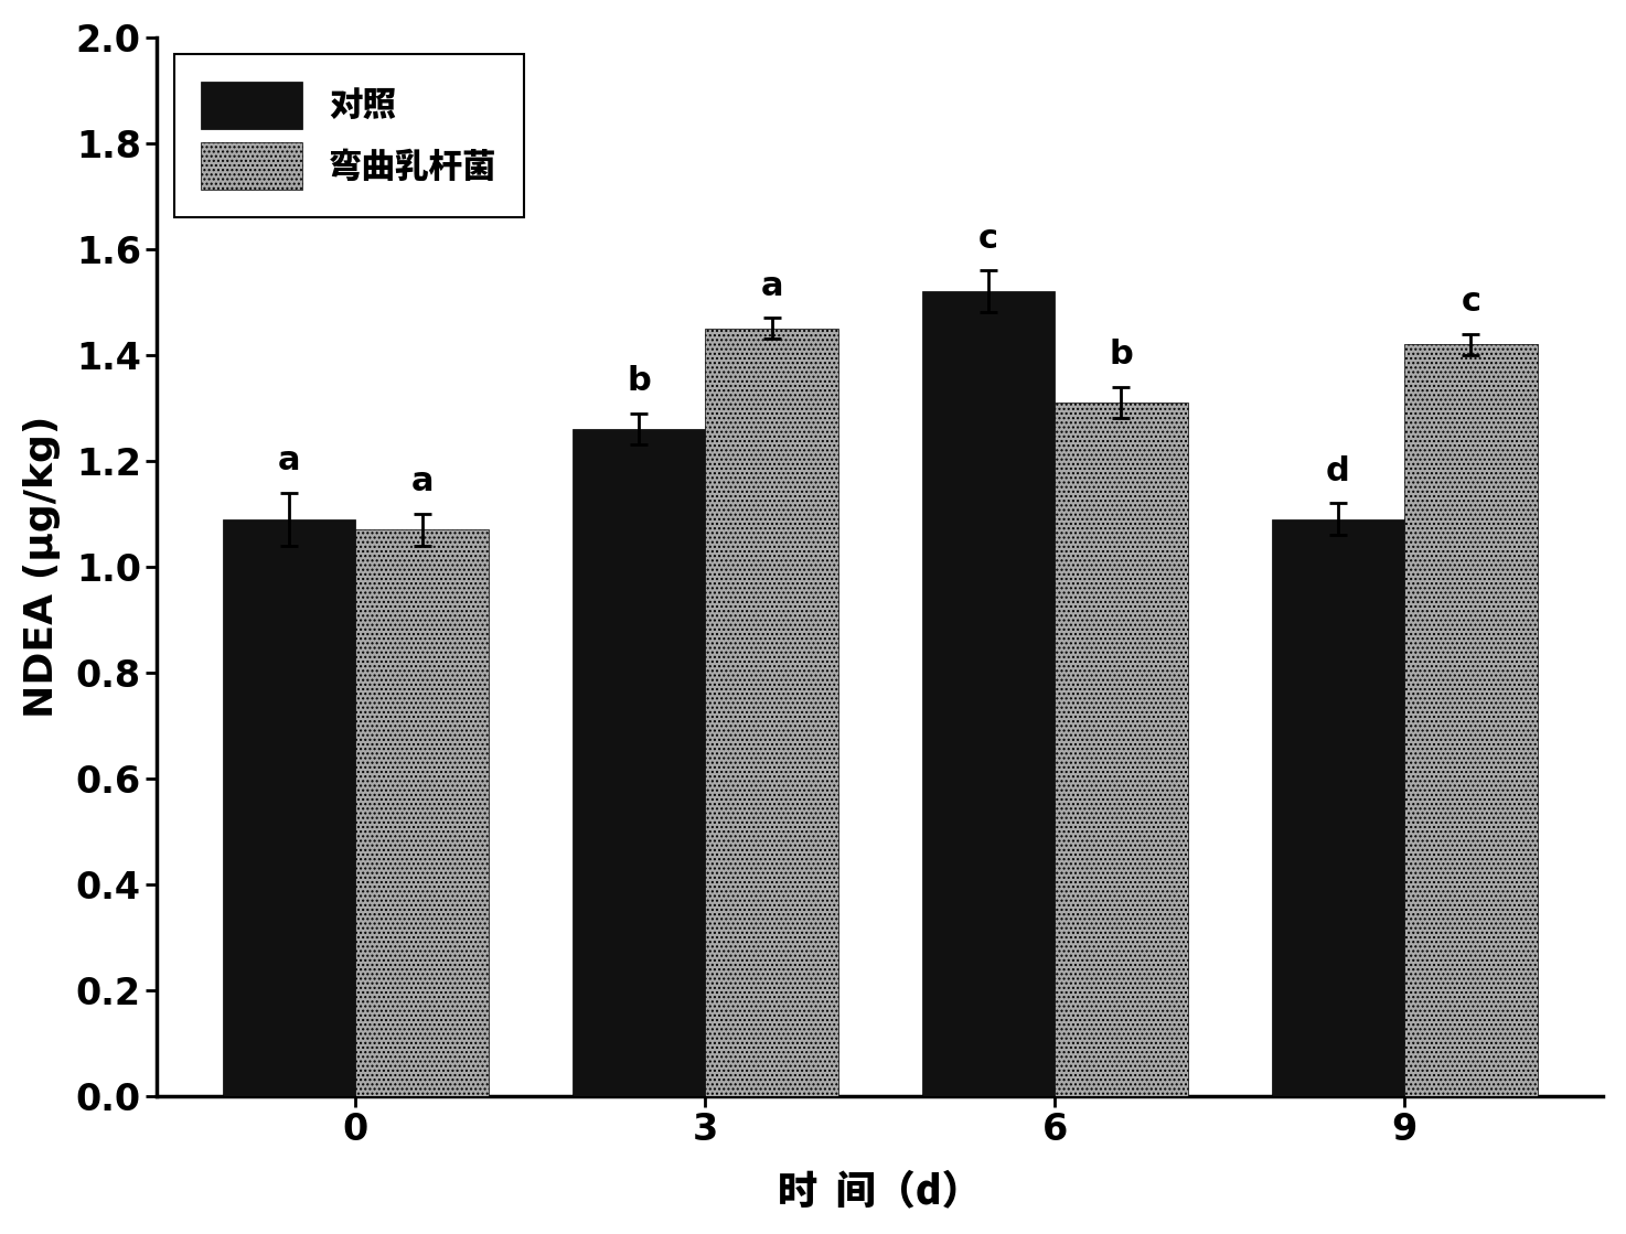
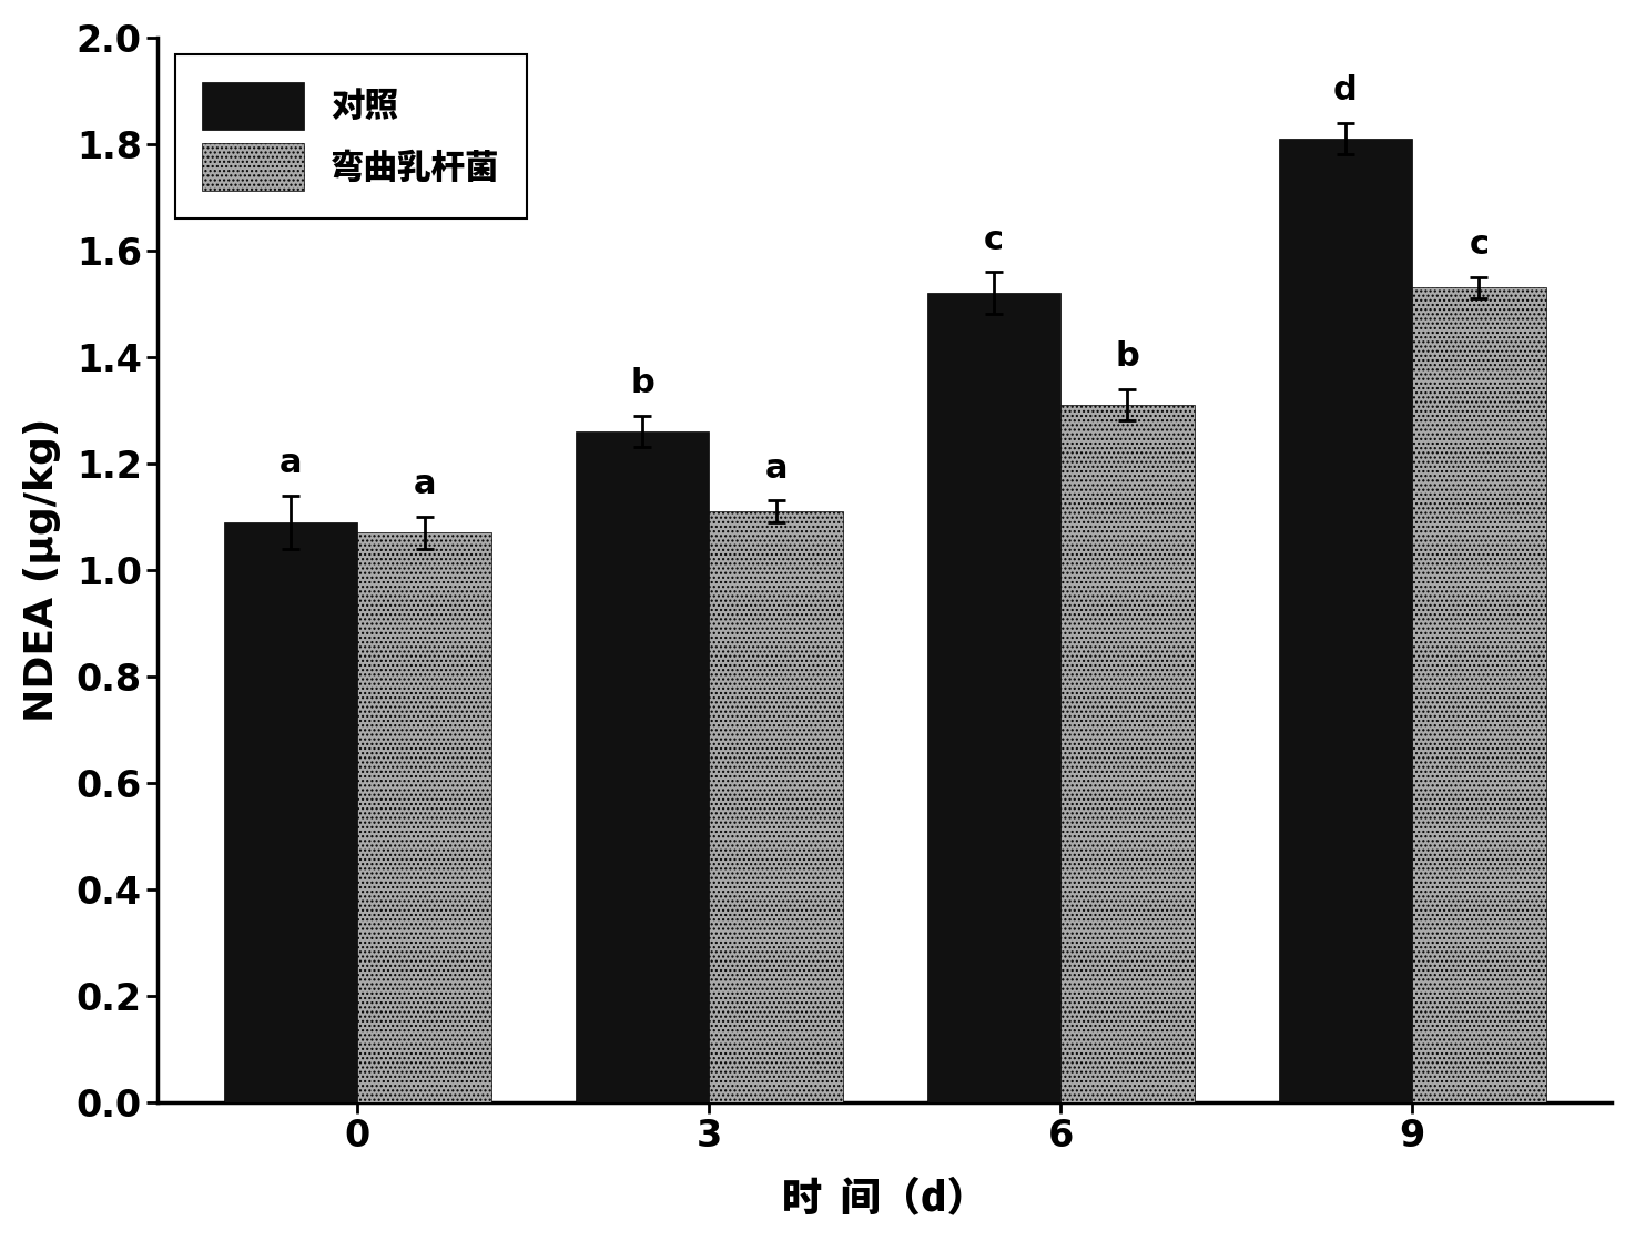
弯曲乳杆菌/3: 1.45 -> 1.11
对照/9: 1.09 -> 1.81
弯曲乳杆菌/9: 1.42 -> 1.53
